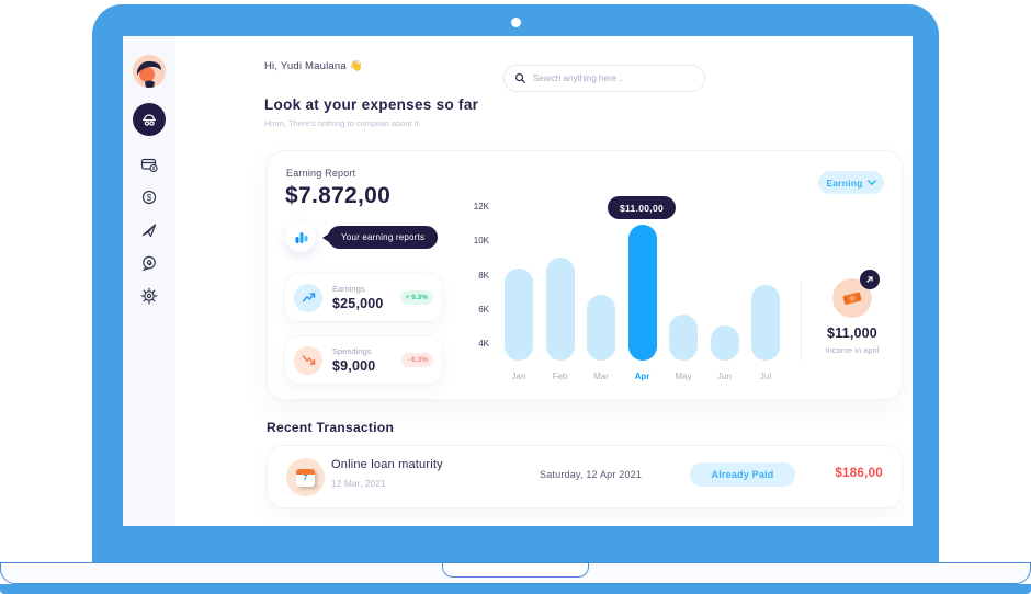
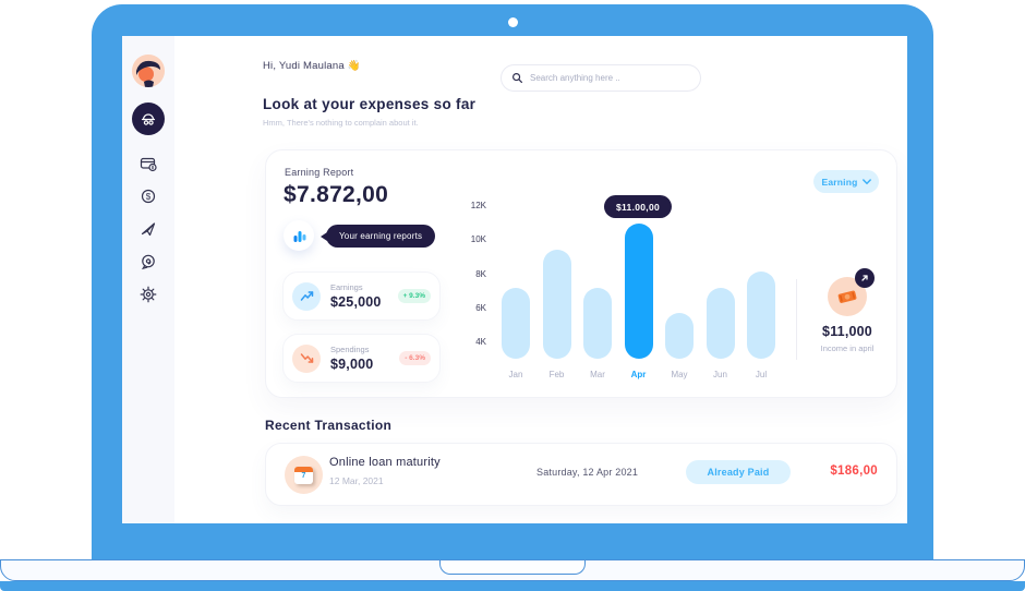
Jan: 8.3K -> 7.0K
Feb: 9.0K -> 9.4K
Mar: 6.7K -> 7.0K
Jun: 4.8K -> 7.0K
Jul: 7.3K -> 8.0K
